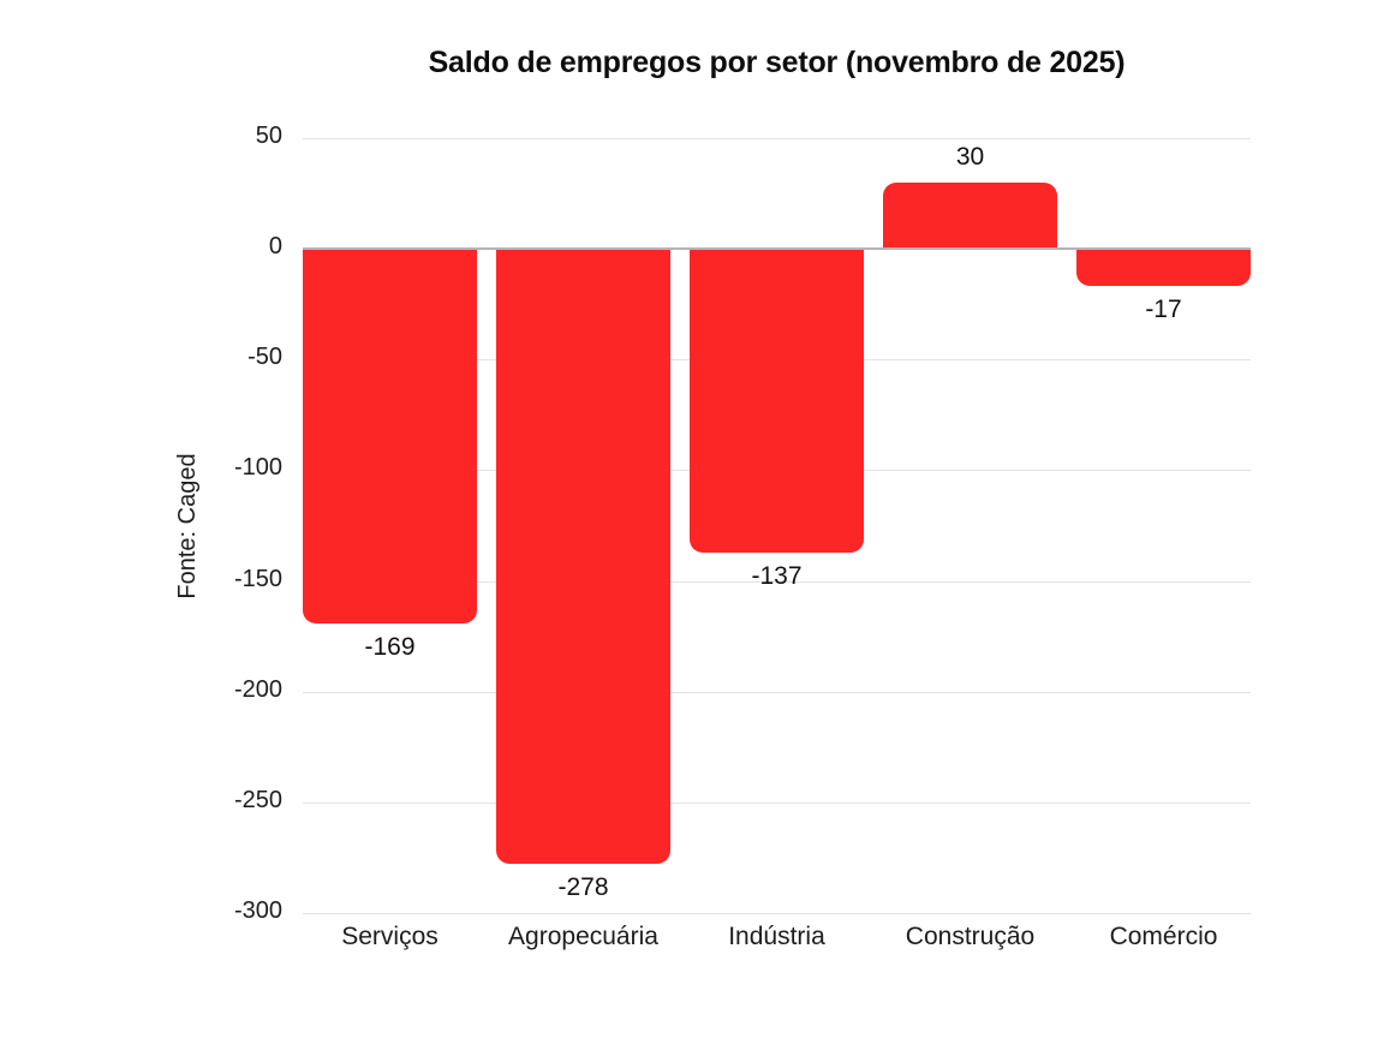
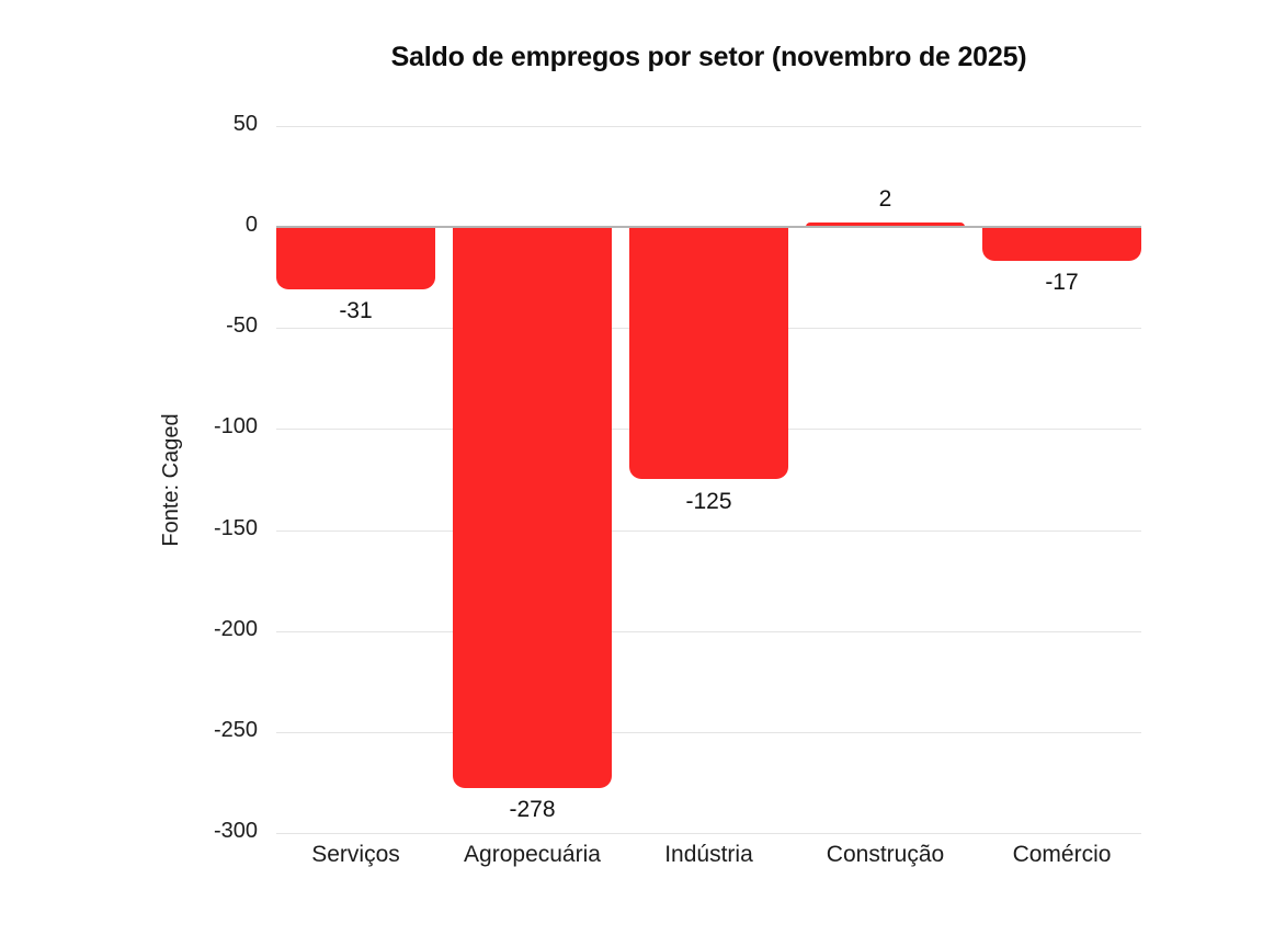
Serviços: -169 -> -31
Indústria: -137 -> -125
Construção: 30 -> 2
